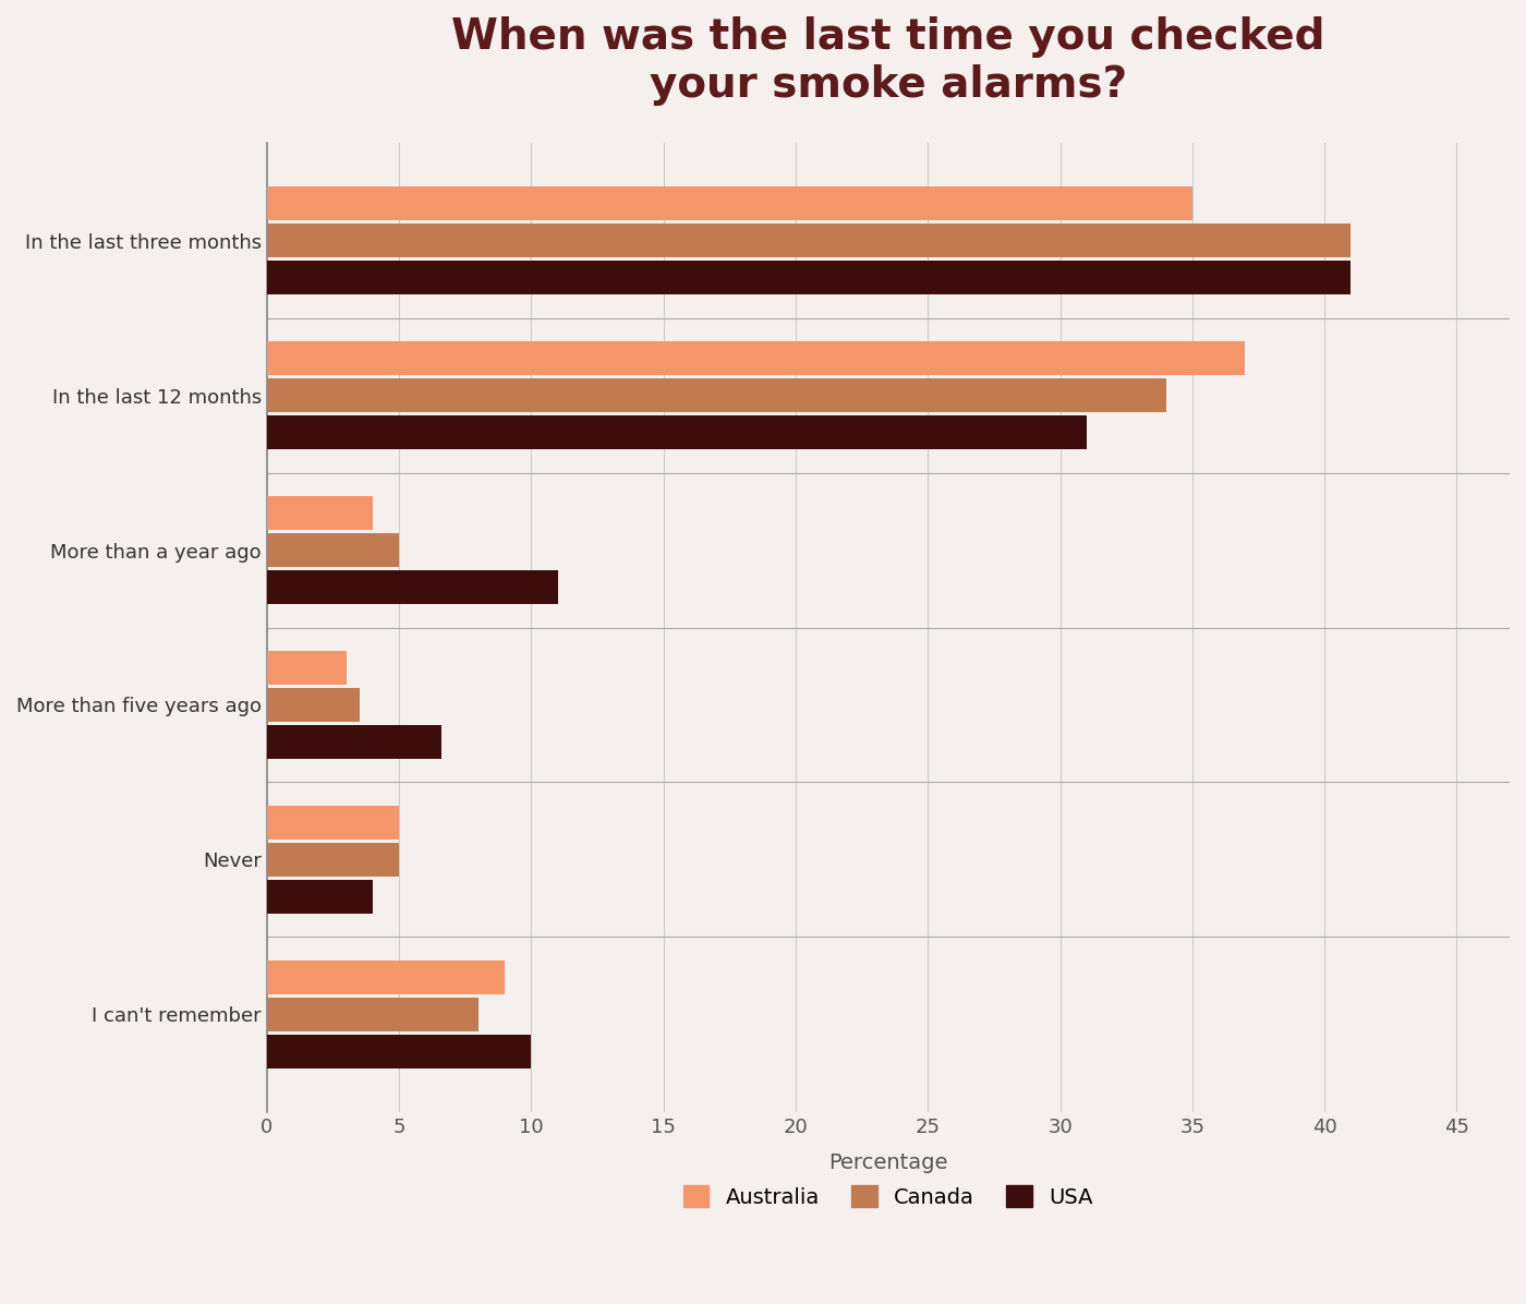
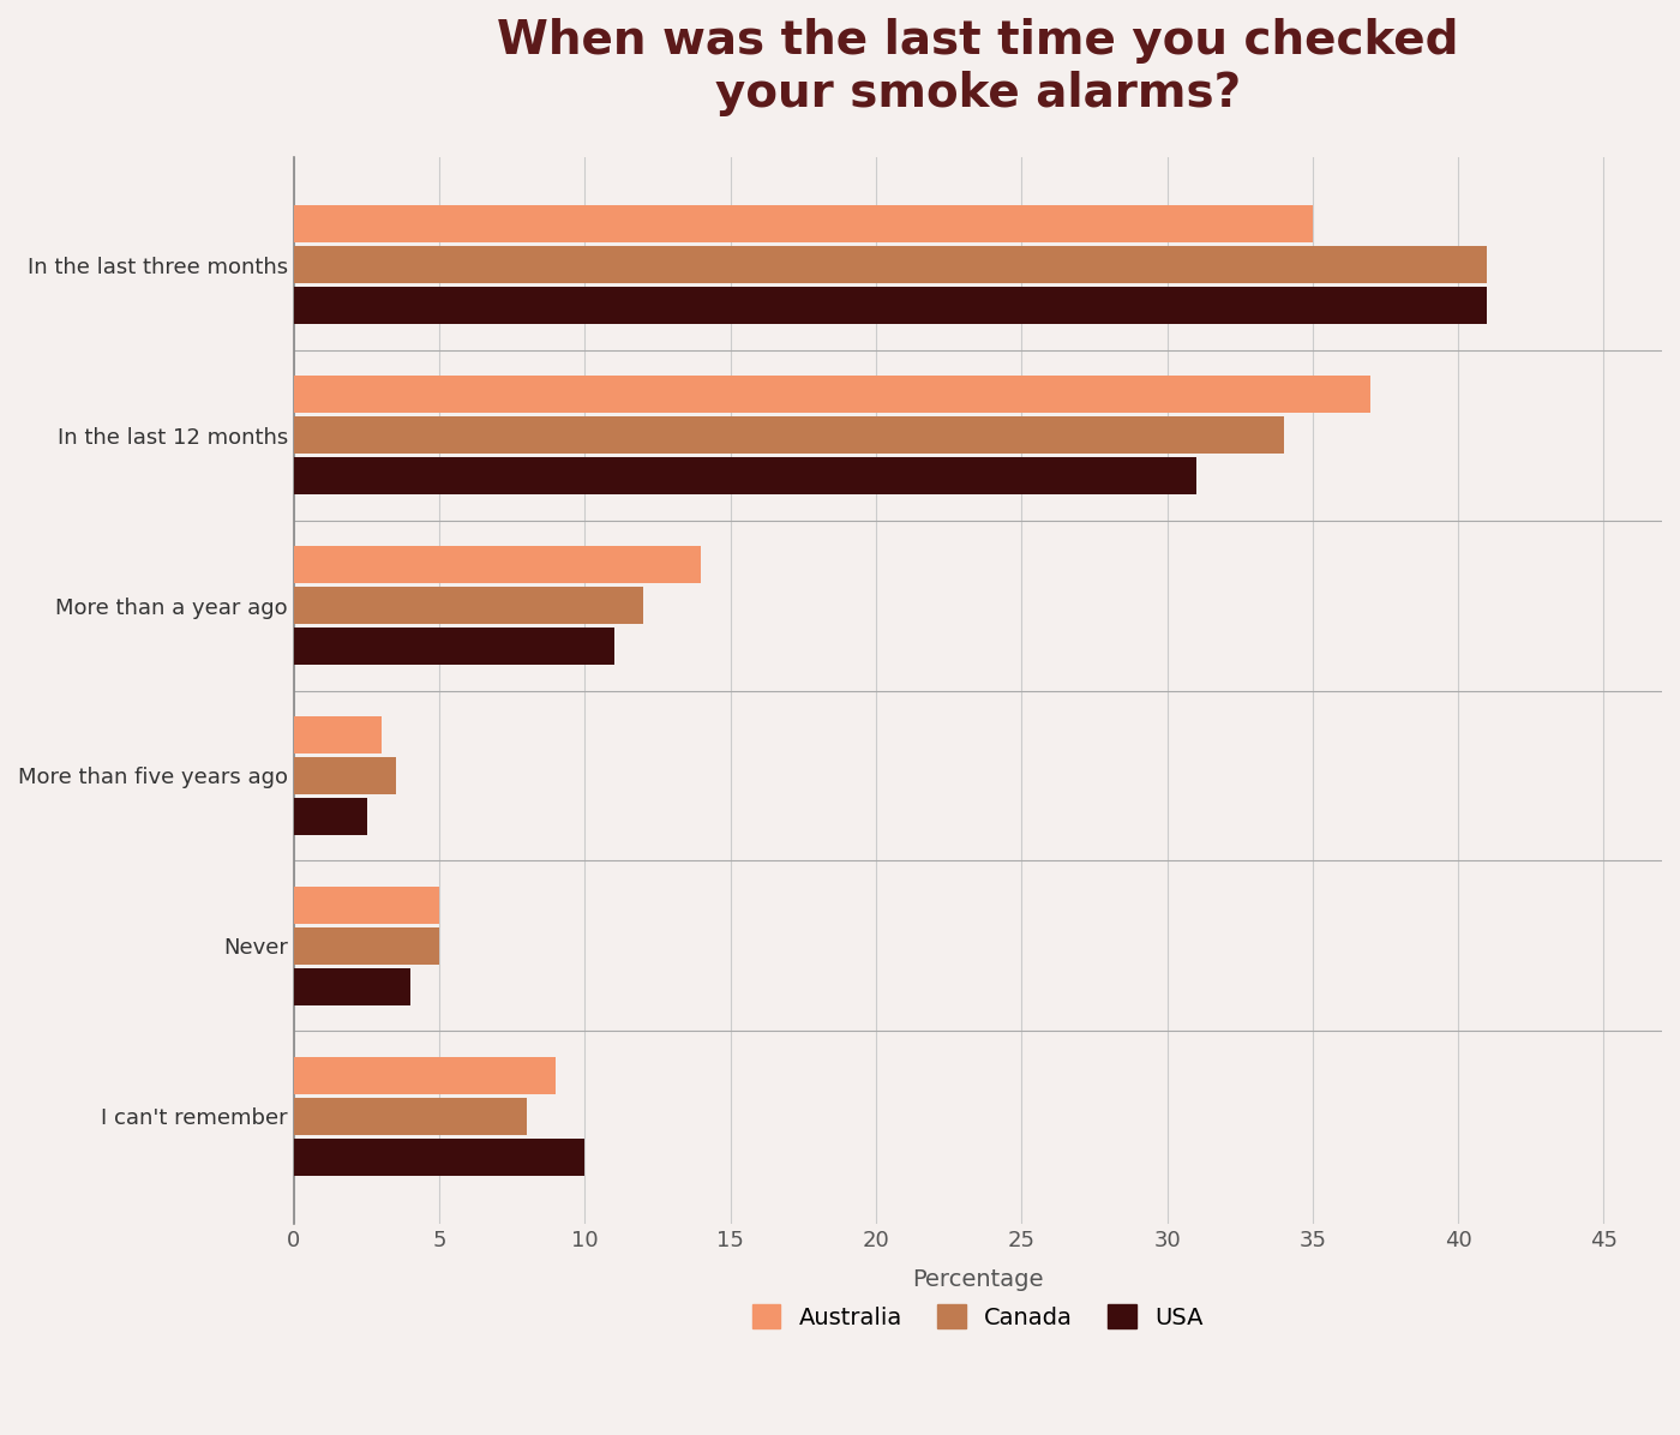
Australia/More than a year ago: 4 -> 14
Canada/More than a year ago: 5.0 -> 12.0
USA/More than five years ago: 6.6 -> 2.5
